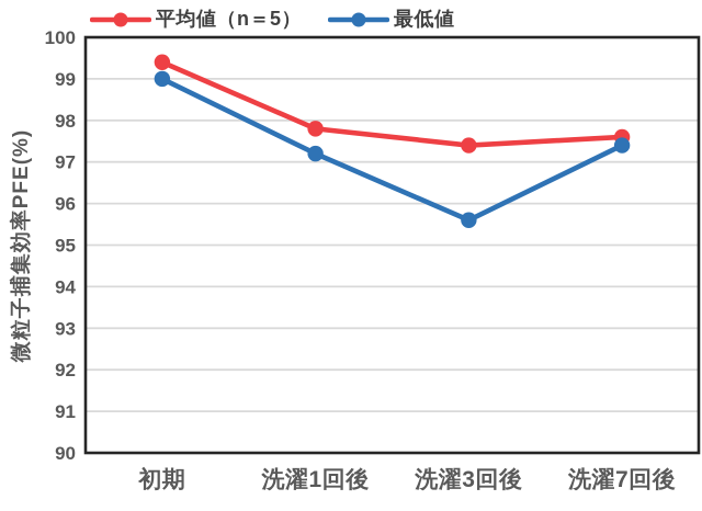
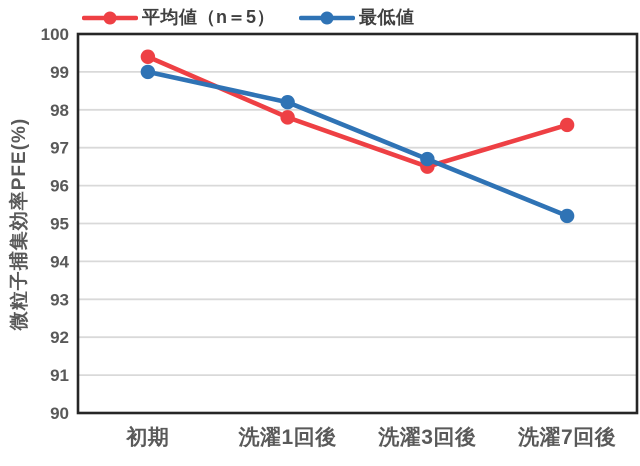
最低値/洗濯1回後: 97.2 -> 98.2
平均値（n＝5）/洗濯3回後: 97.4 -> 96.5
最低値/洗濯3回後: 95.6 -> 96.7
最低値/洗濯7回後: 97.4 -> 95.2
